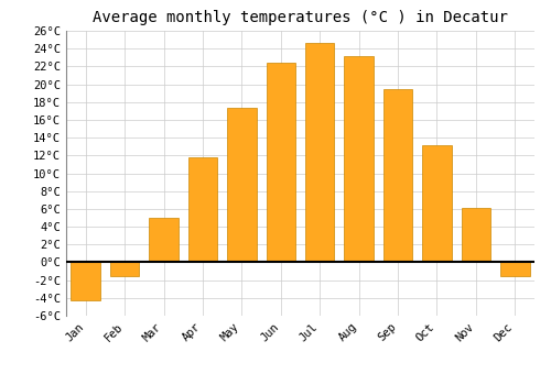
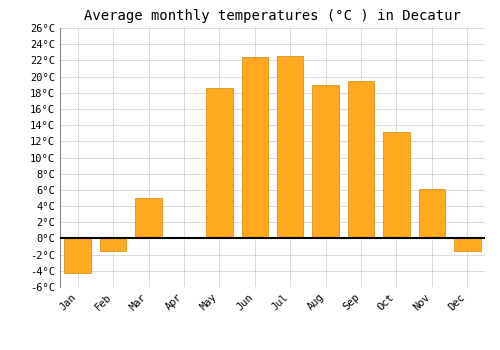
Apr: 11.8°C -> 0.2°C
May: 17.4°C -> 18.6°C
Jul: 24.7°C -> 22.6°C
Aug: 23.1°C -> 19.0°C
